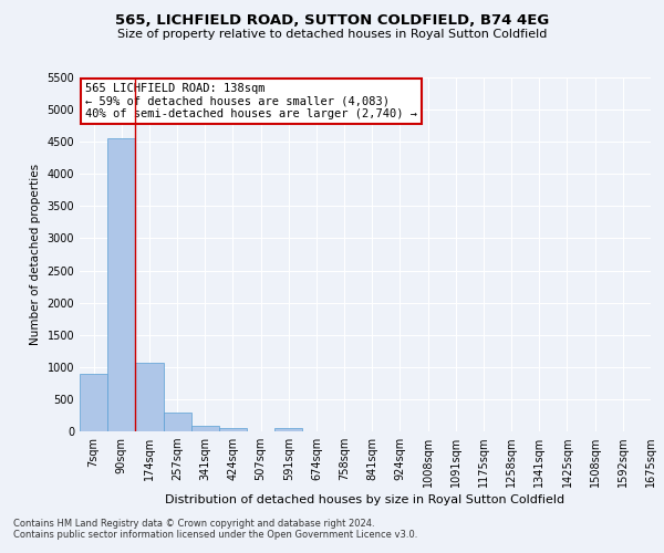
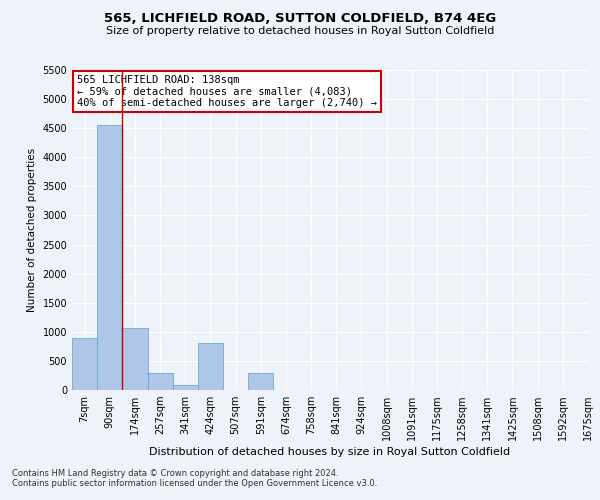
424sqm: 60 -> 800
591sqm: 60 -> 300
